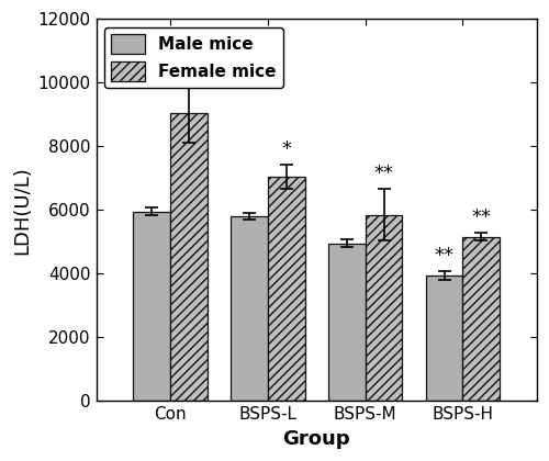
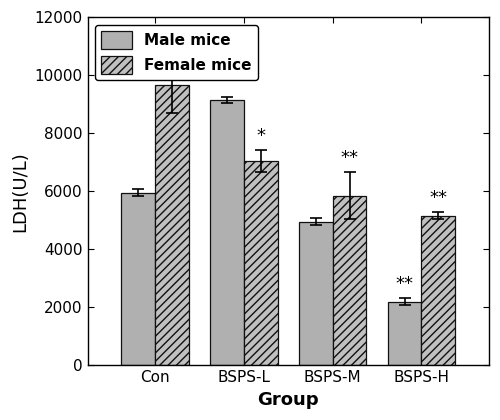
Female mice/Con: 9050 -> 9650
Male mice/BSPS-L: 5800 -> 9150
Male mice/BSPS-H: 3950 -> 2200
